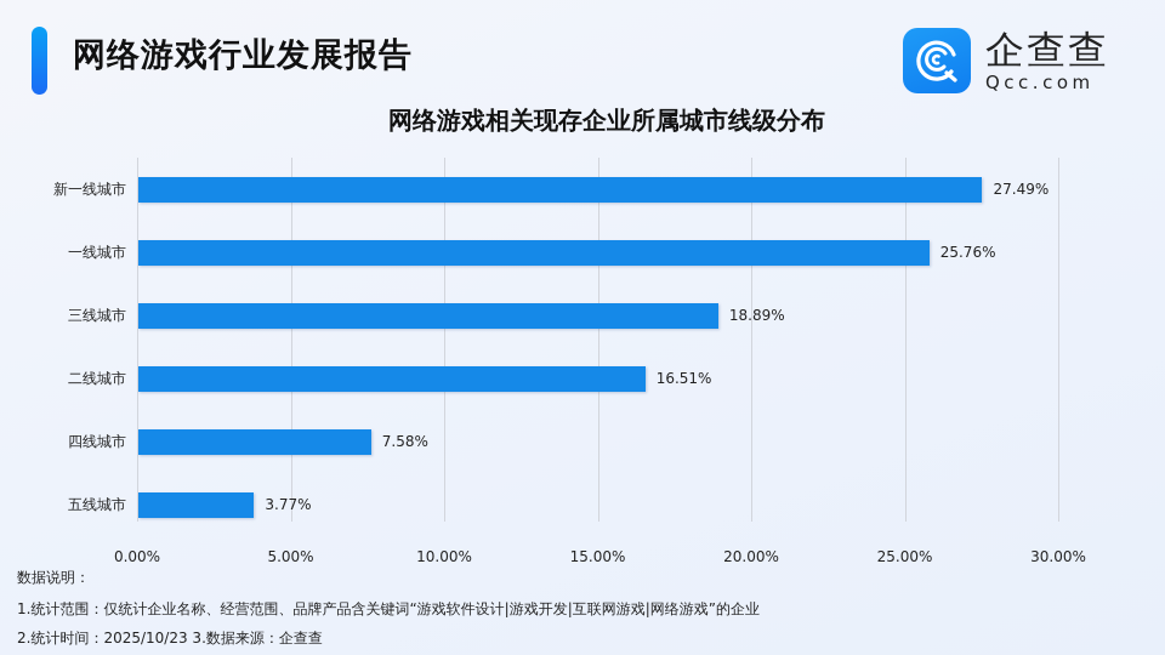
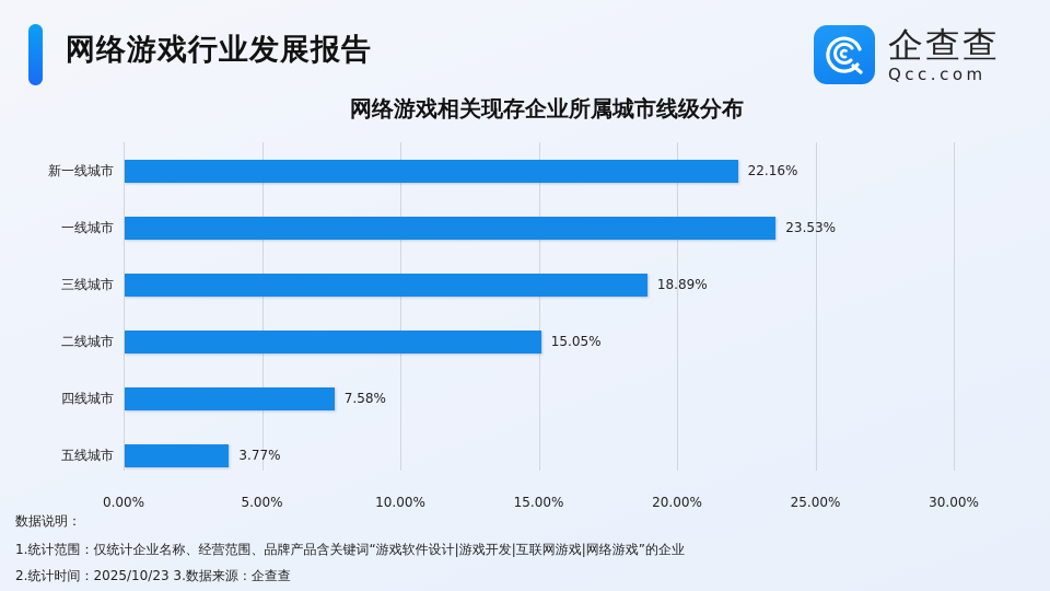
新一线城市: 27.49% -> 22.16%
一线城市: 25.76% -> 23.53%
二线城市: 16.51% -> 15.05%
